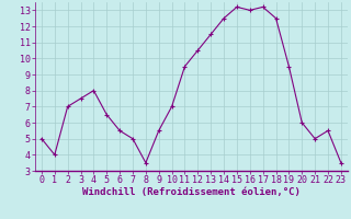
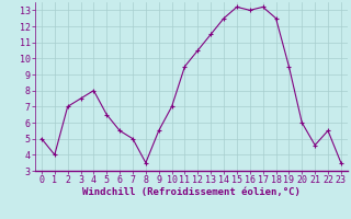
21: 5.0 -> 4.6
